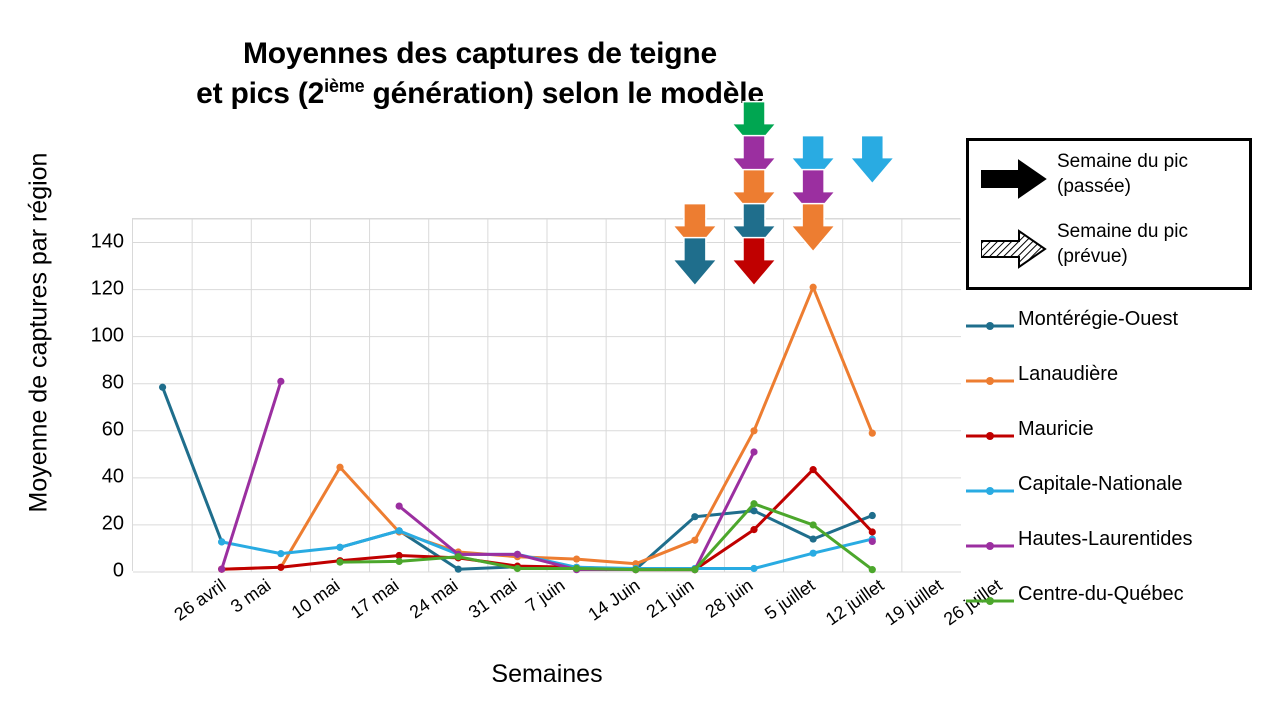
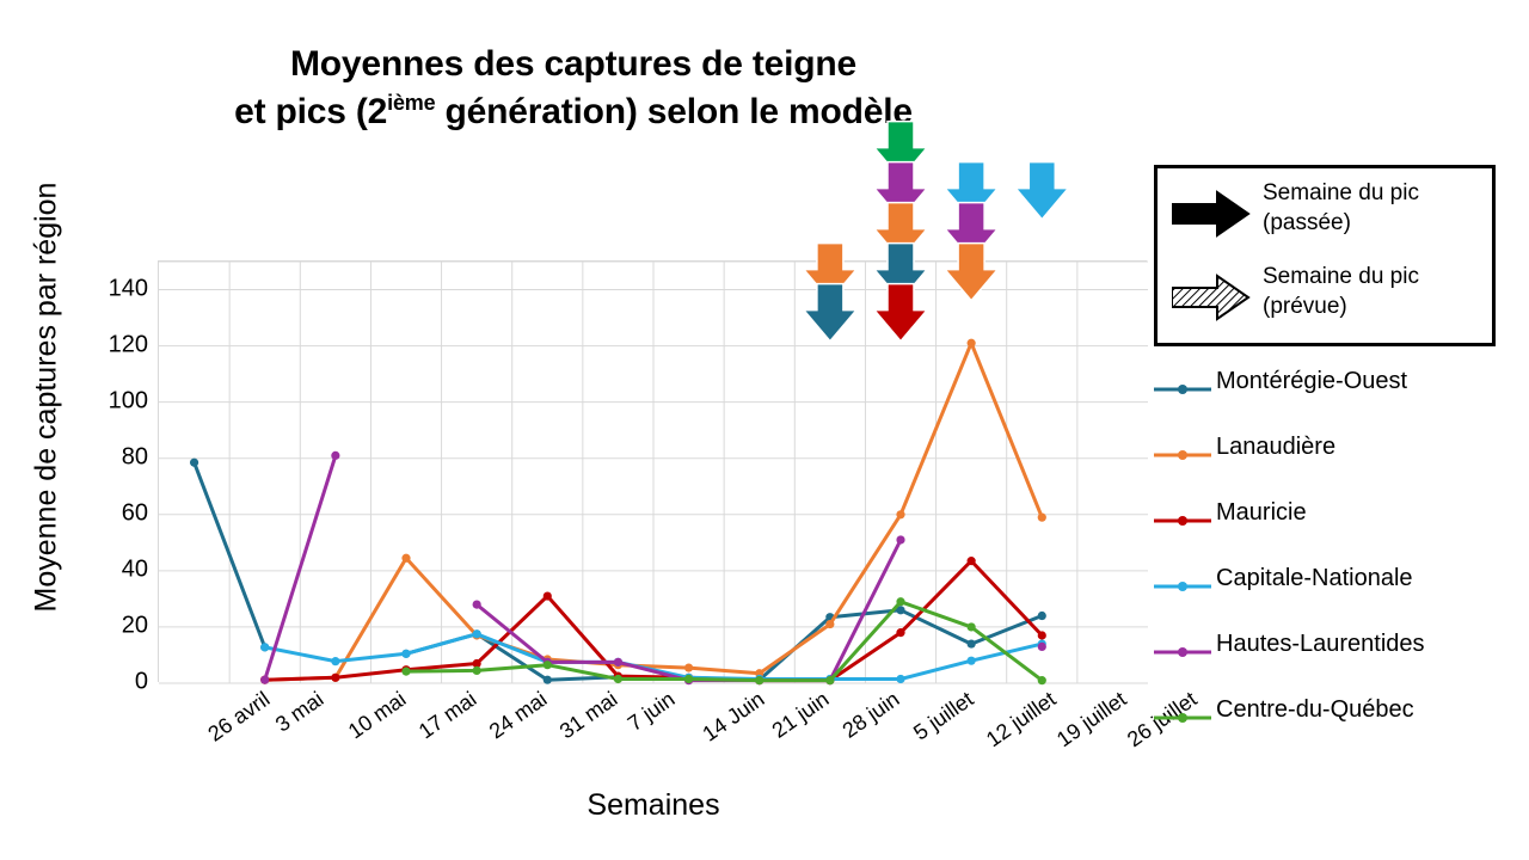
Mauricie/31 mai: 6 -> 31
Lanaudière/28 juin: 14 -> 21
